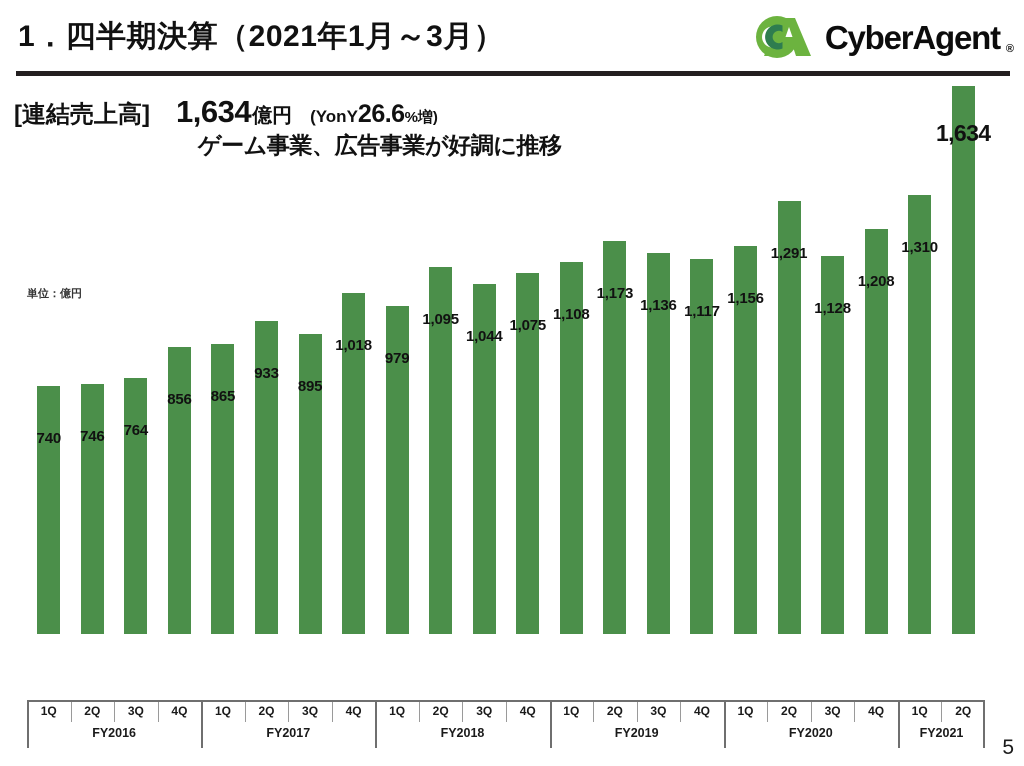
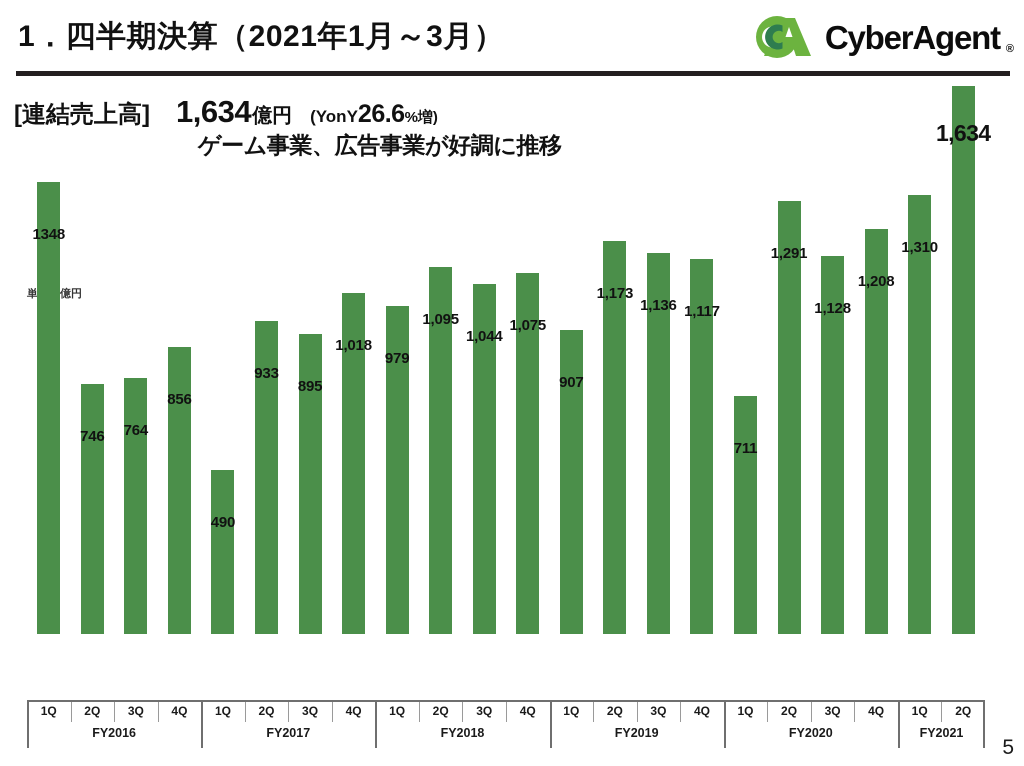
FY2016 1Q: 740 -> 1348
FY2017 1Q: 865 -> 490
FY2019 1Q: 1,108 -> 907
FY2020 1Q: 1,156 -> 711
